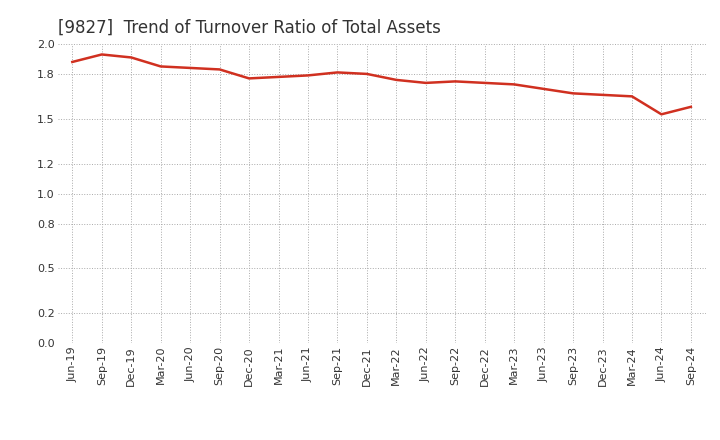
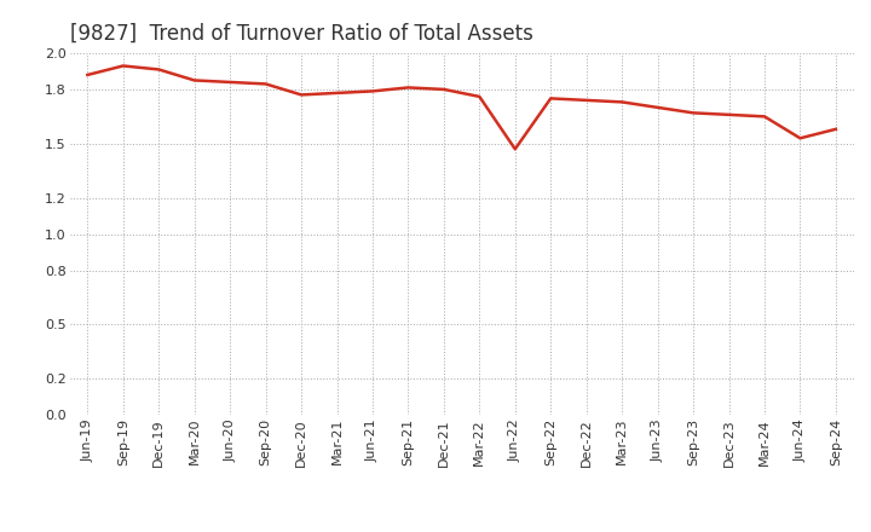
Jun-22: 1.74 -> 1.47
